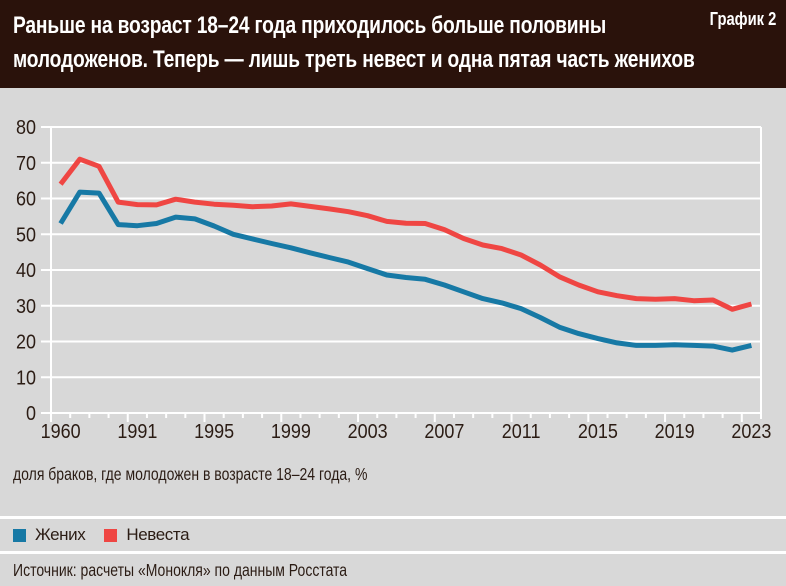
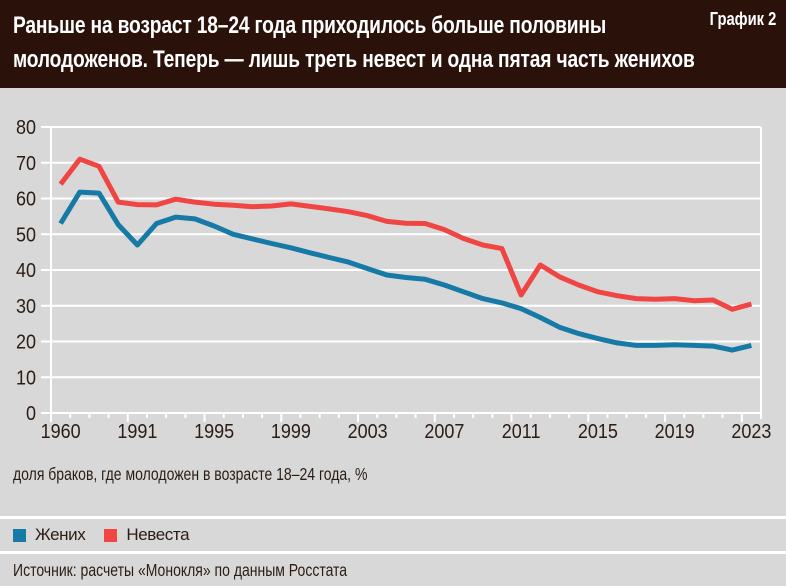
Жених/1991: 52 -> 47
Невеста/2011: 44 -> 33
